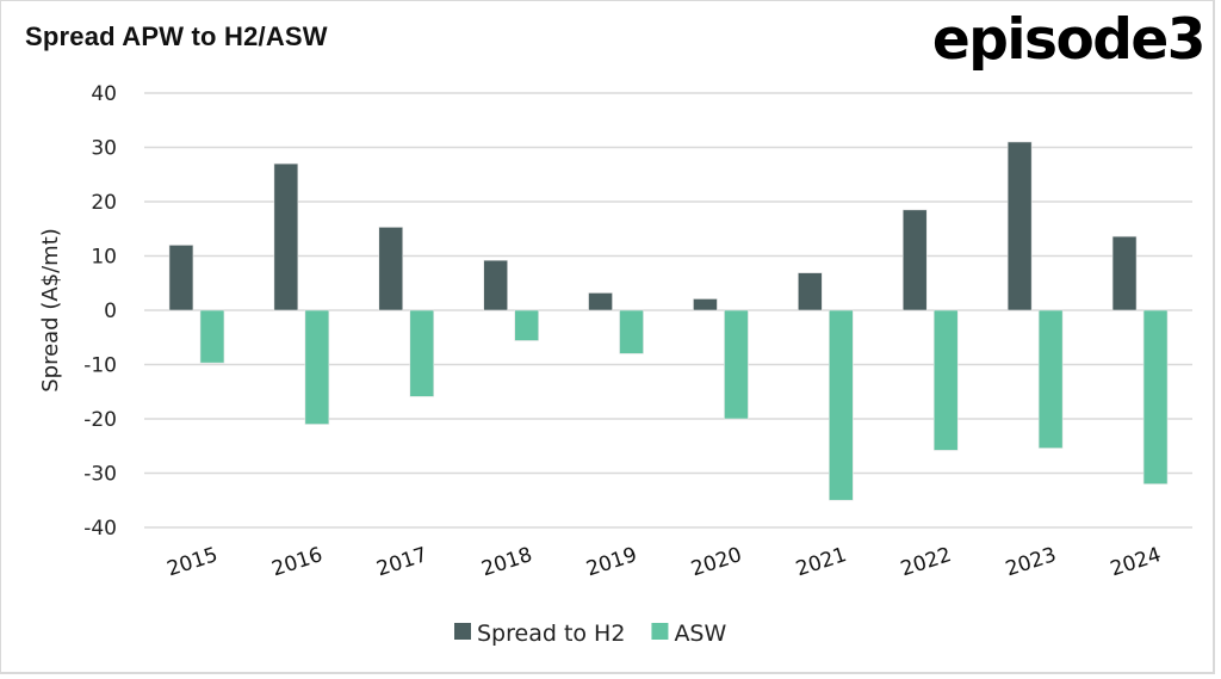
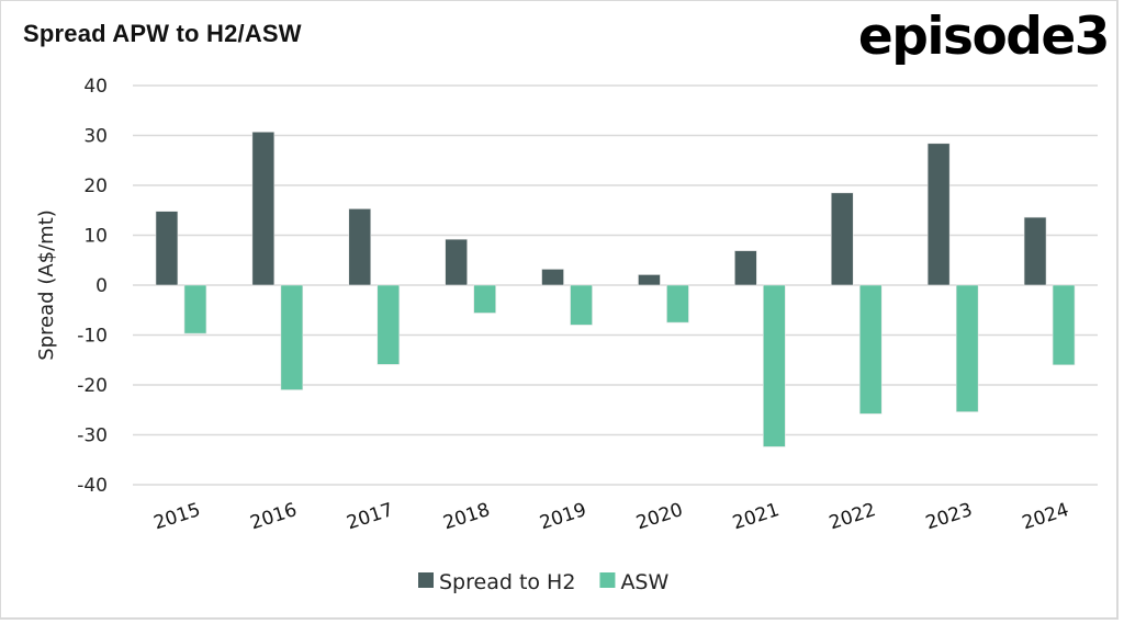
Spread to H2/2015: 12 -> 15
Spread to H2/2016: 27 -> 31
ASW/2020: -20 -> -8
ASW/2021: -35 -> -32
Spread to H2/2023: 31 -> 28
ASW/2024: -32 -> -16
